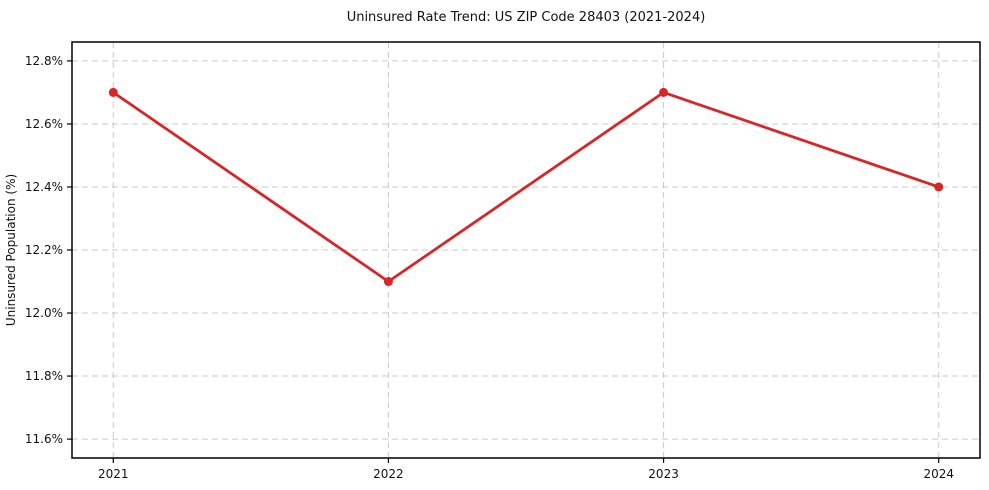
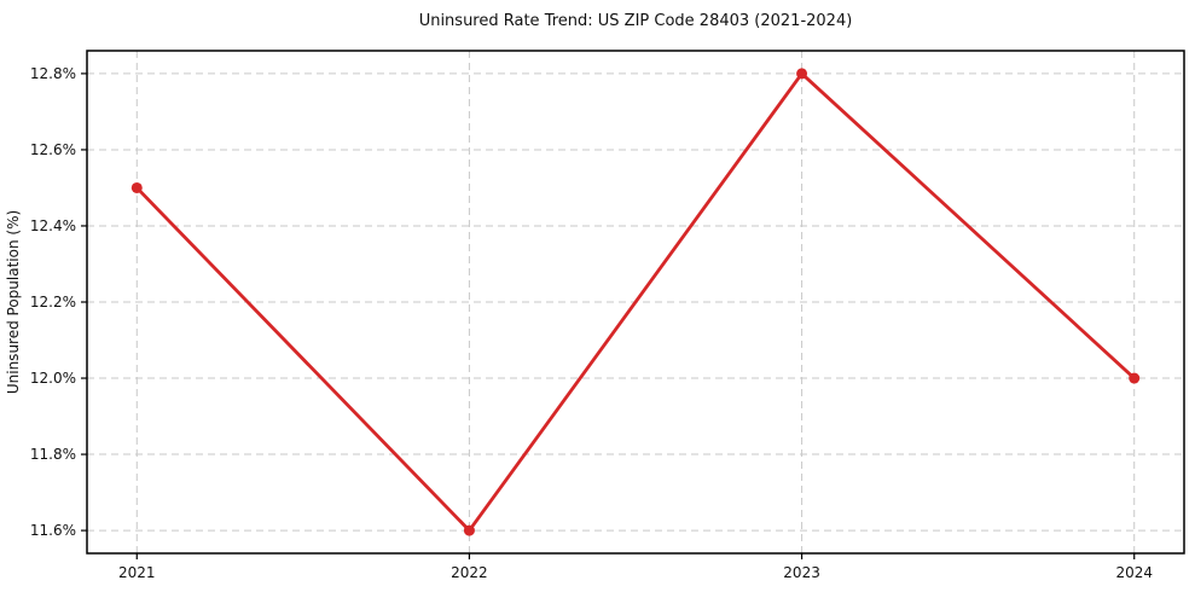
2021: 12.7% -> 12.5%
2022: 12.1% -> 11.6%
2023: 12.7% -> 12.8%
2024: 12.4% -> 12.0%
